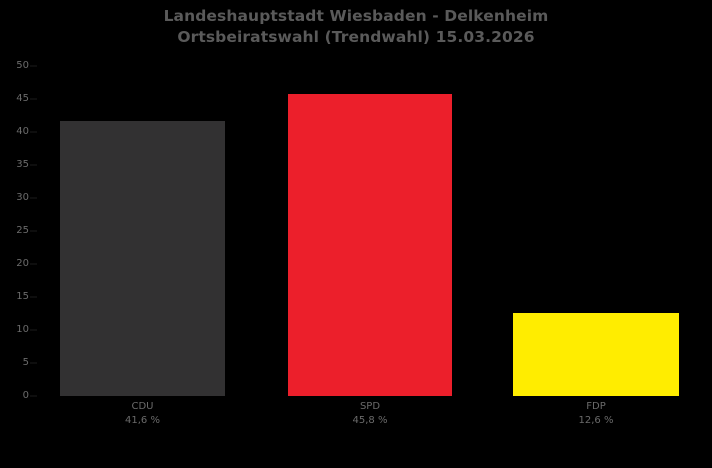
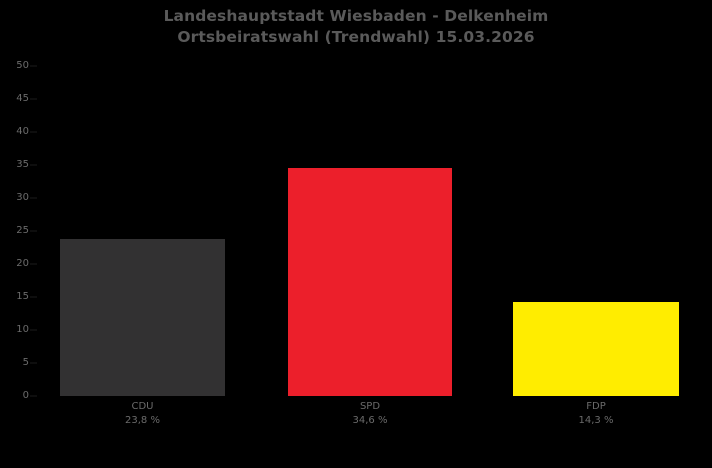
CDU: 41,6 -> 23,8
SPD: 45,8 -> 34,6
FDP: 12,6 -> 14,3
